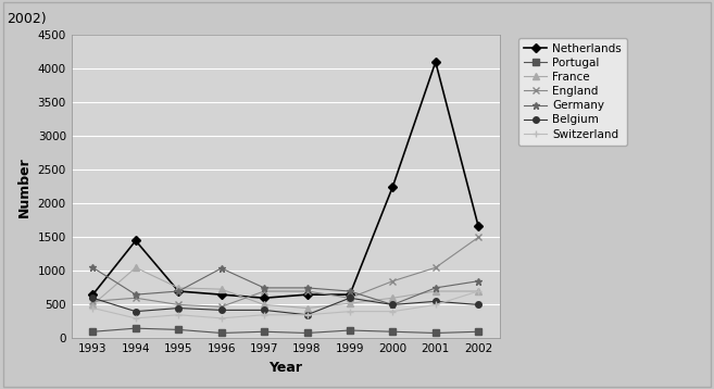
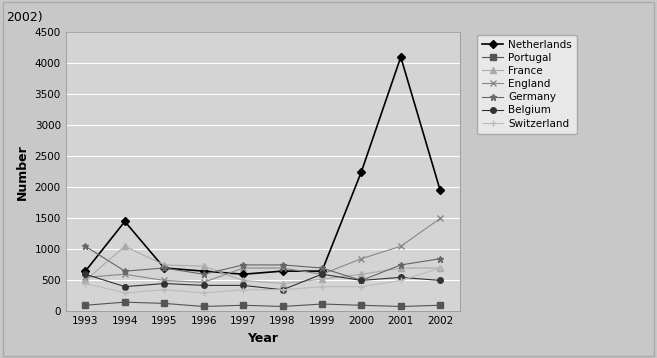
Germany/1996: 1040 -> 600
Netherlands/2002: 1660 -> 1950
